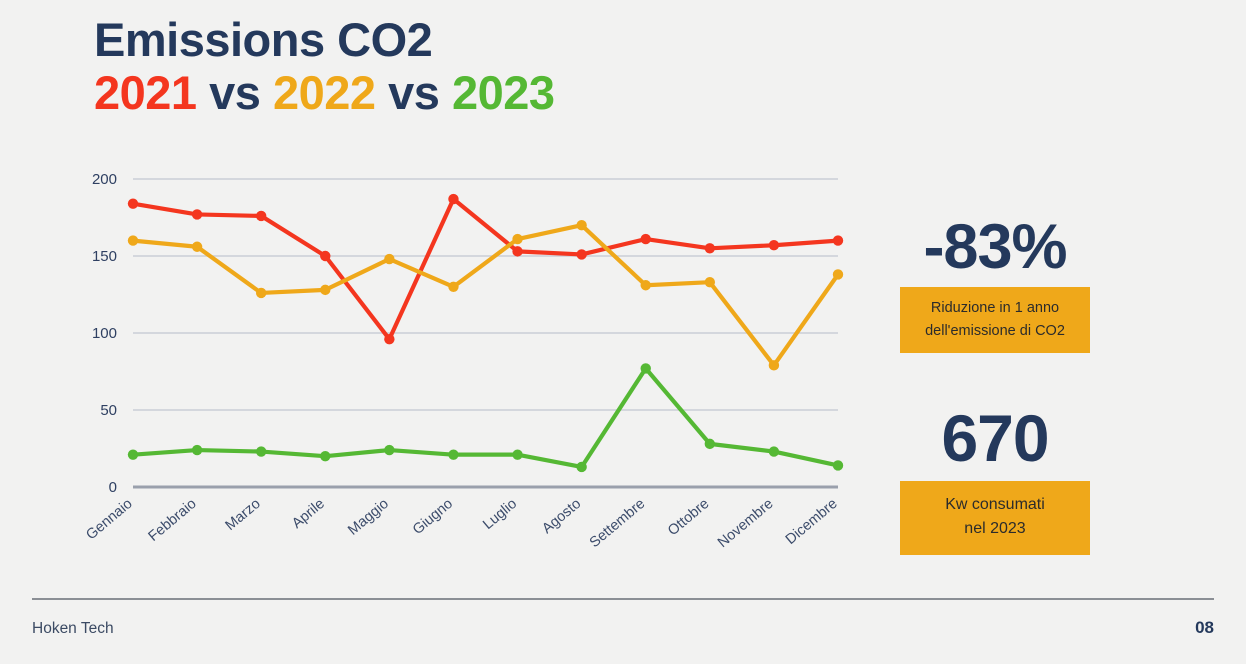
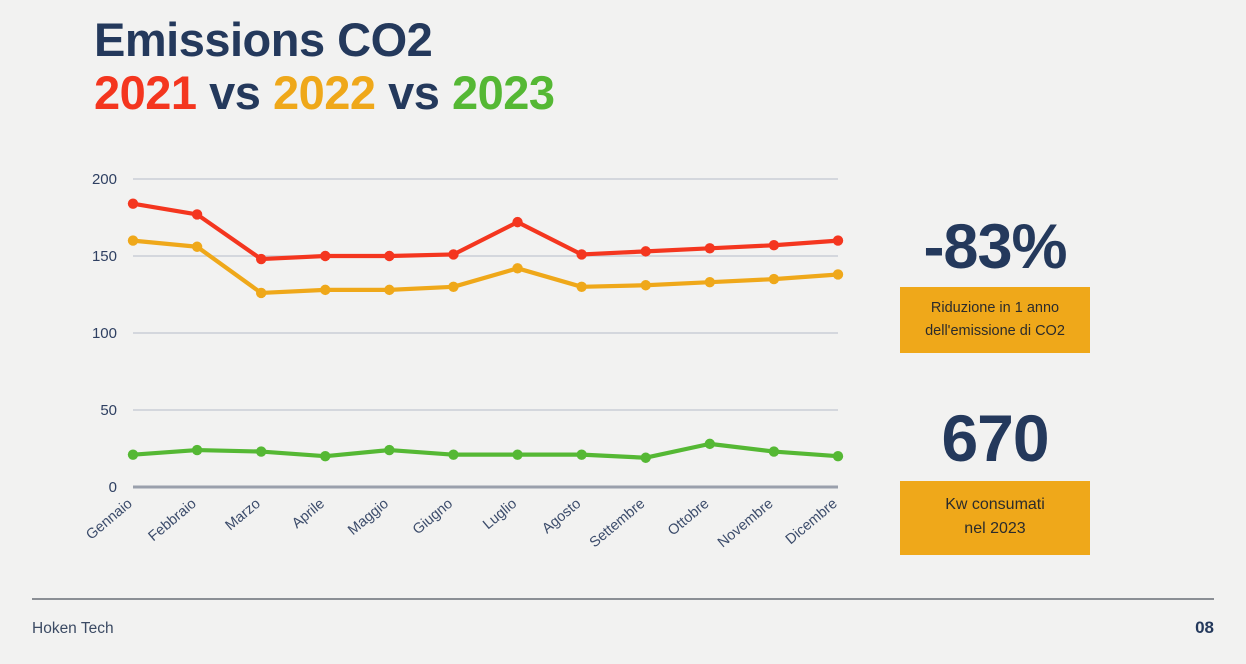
2021/Marzo: 176 -> 148
2021/Maggio: 96 -> 150
2022/Maggio: 148 -> 128
2021/Giugno: 187 -> 151
2021/Luglio: 153 -> 172
2022/Luglio: 161 -> 142
2022/Agosto: 170 -> 130
2023/Agosto: 13 -> 21
2021/Settembre: 161 -> 153
2023/Settembre: 77 -> 19
2022/Novembre: 79 -> 135
2023/Dicembre: 14 -> 20
